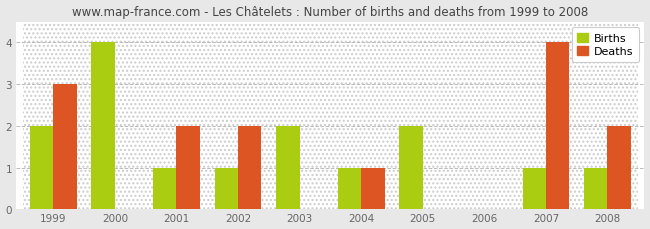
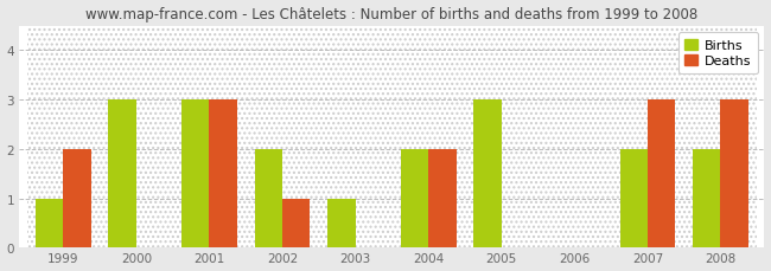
Births/1999: 2 -> 1
Deaths/1999: 3 -> 2
Births/2000: 4 -> 3
Births/2001: 1 -> 3
Deaths/2001: 2 -> 3
Births/2002: 1 -> 2
Deaths/2002: 2 -> 1
Births/2003: 2 -> 1
Births/2004: 1 -> 2
Deaths/2004: 1 -> 2
Births/2005: 2 -> 3
Births/2007: 1 -> 2
Deaths/2007: 4 -> 3
Births/2008: 1 -> 2
Deaths/2008: 2 -> 3
